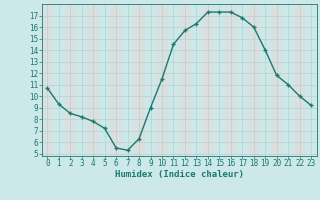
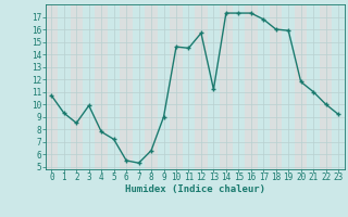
3: 8.2 -> 9.9
10: 11.5 -> 14.6
13: 16.3 -> 11.2
19: 14.0 -> 15.9
